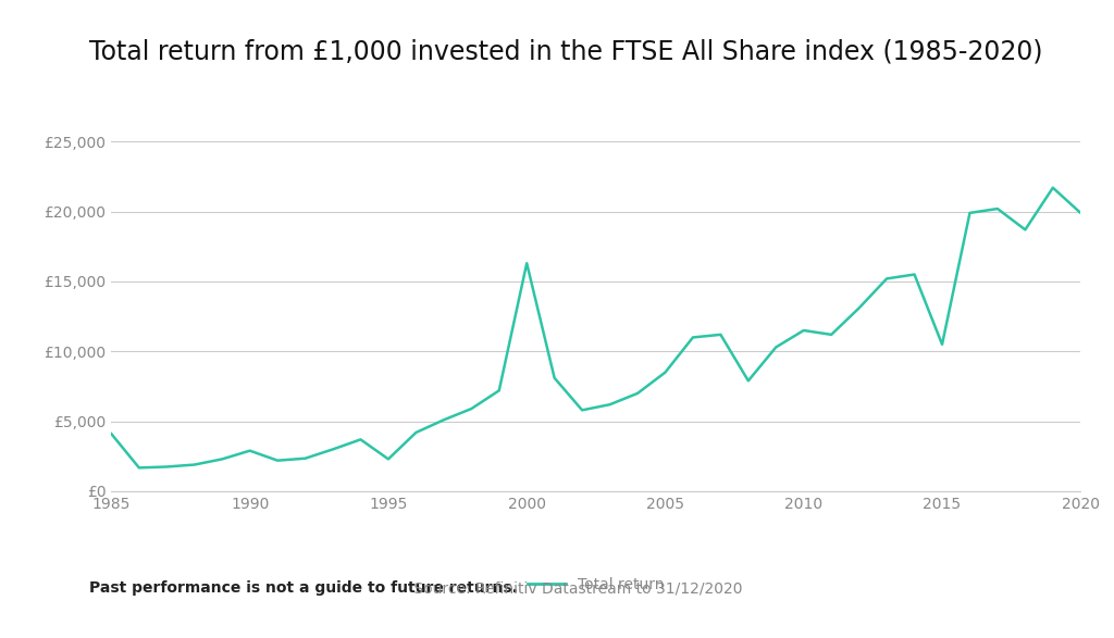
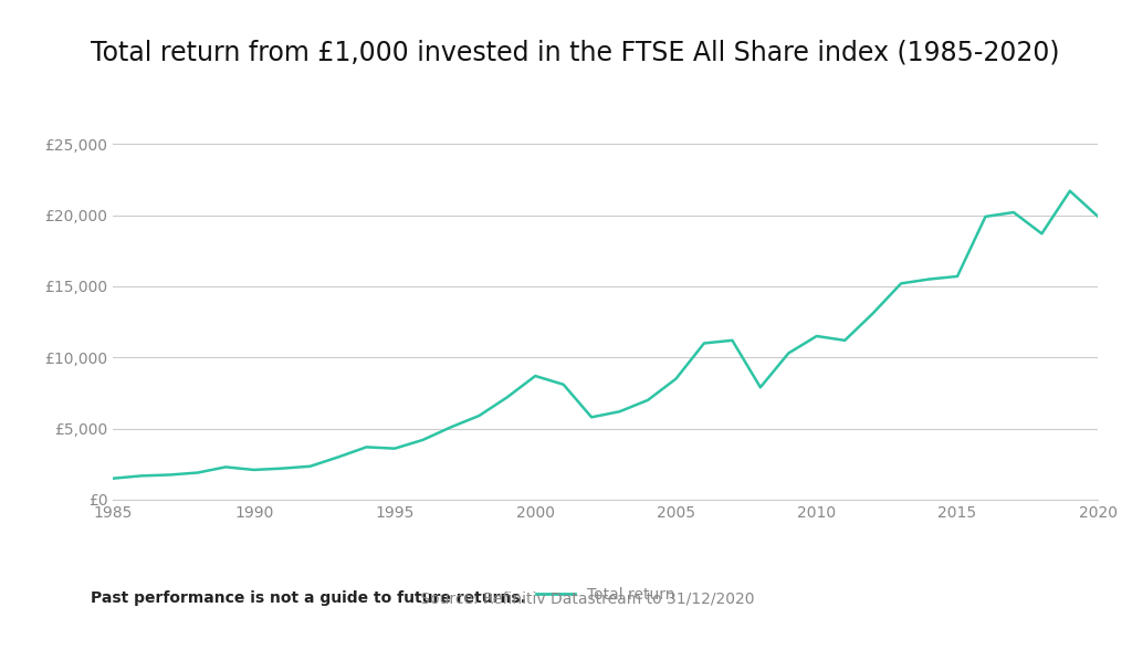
1985: £4,100 -> £1,500
1990: £2,900 -> £2,100
1995: £2,300 -> £3,600
2000: £16,300 -> £8,700
2015: £10,500 -> £15,700
